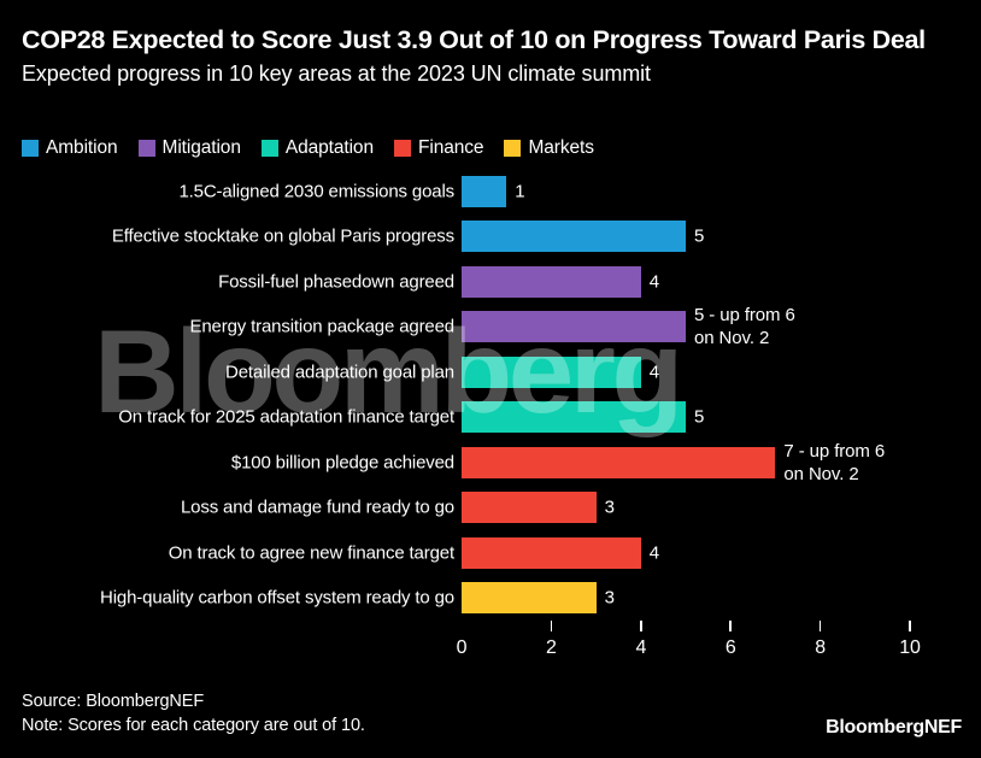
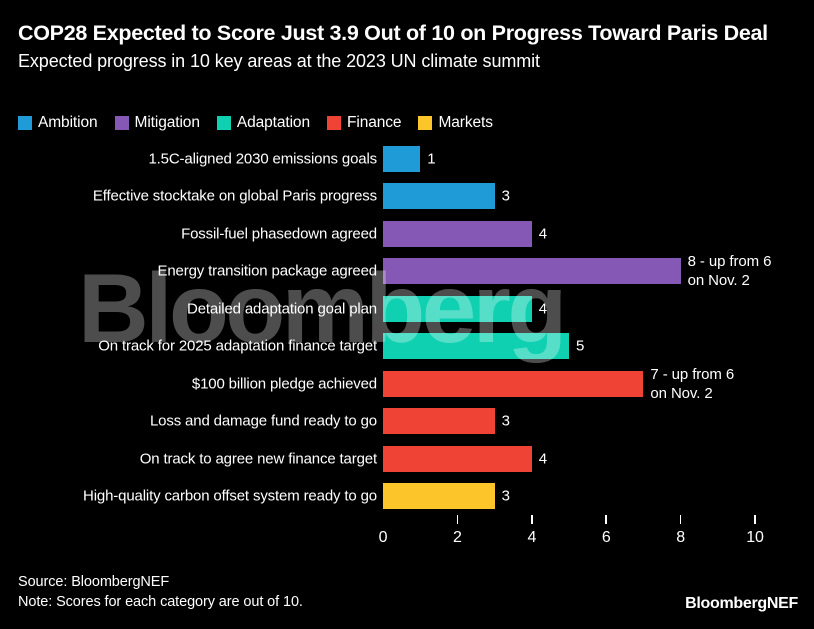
Effective stocktake on global Paris progress: 5 -> 3
Energy transition package agreed: 5 -> 8
